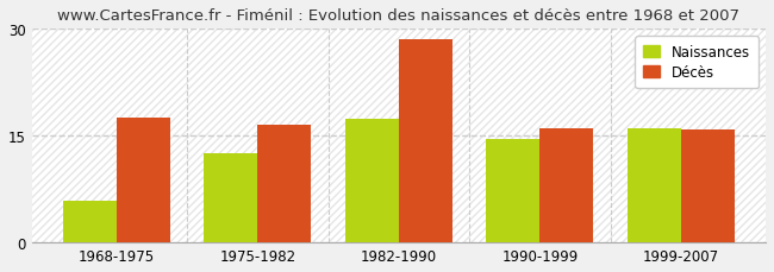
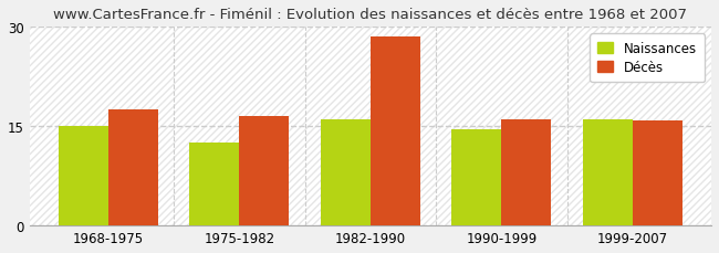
Naissances/1968-1975: 5.8 -> 15.0
Naissances/1982-1990: 17.4 -> 16.0
